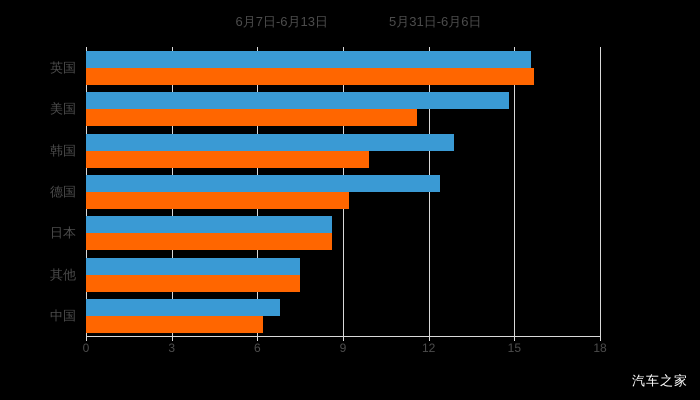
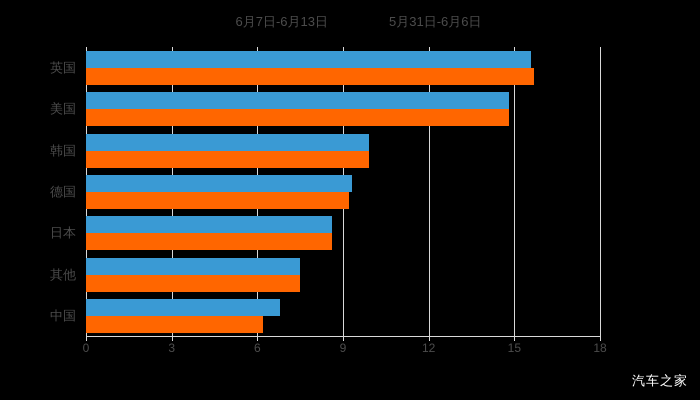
5月31日-6月6日/美国: 11.6 -> 14.8
6月7日-6月13日/韩国: 12.9 -> 9.9
6月7日-6月13日/德国: 12.4 -> 9.3
